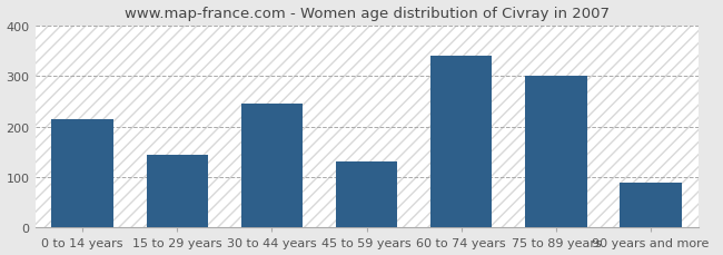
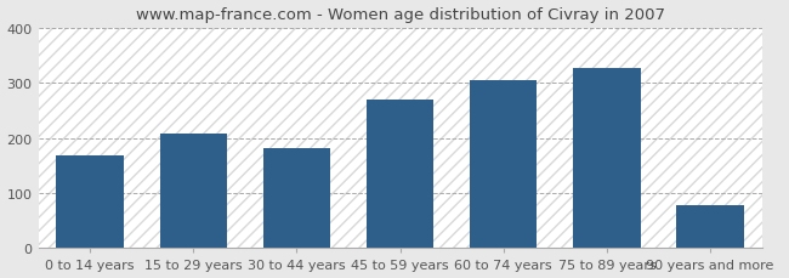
0 to 14 years: 215 -> 168
15 to 29 years: 145 -> 209
30 to 44 years: 245 -> 181
45 to 59 years: 130 -> 270
60 to 74 years: 340 -> 306
75 to 89 years: 300 -> 326
90 years and more: 90 -> 78
